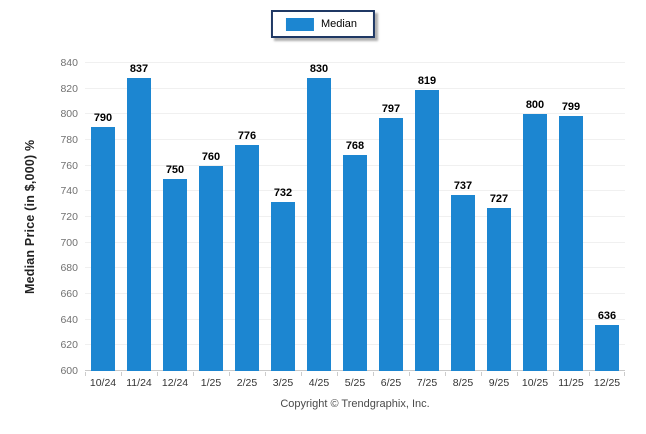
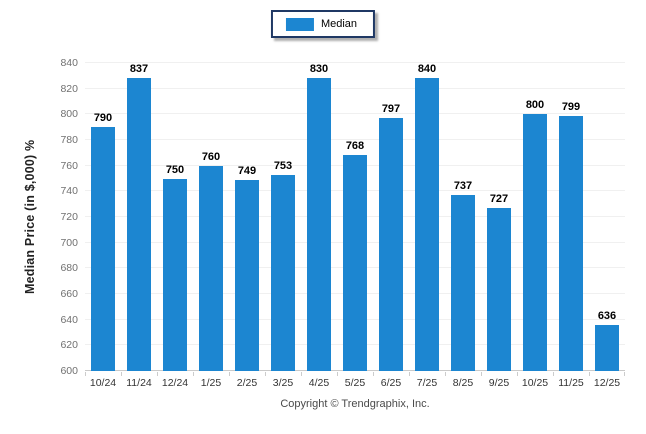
2/25: 776 -> 749
3/25: 732 -> 753
7/25: 819 -> 840
